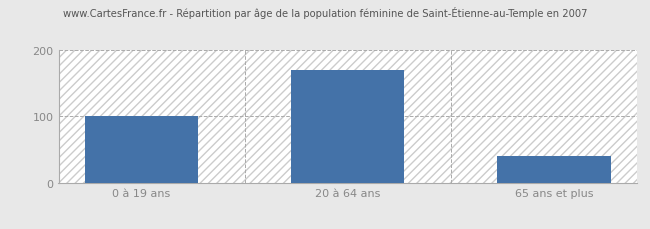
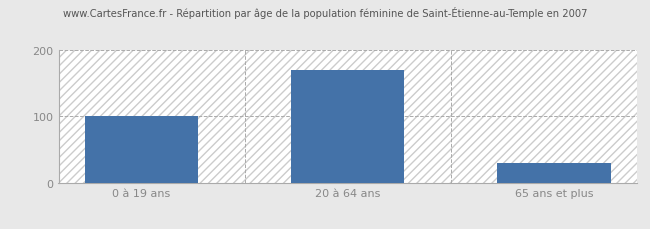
65 ans et plus: 40 -> 30
